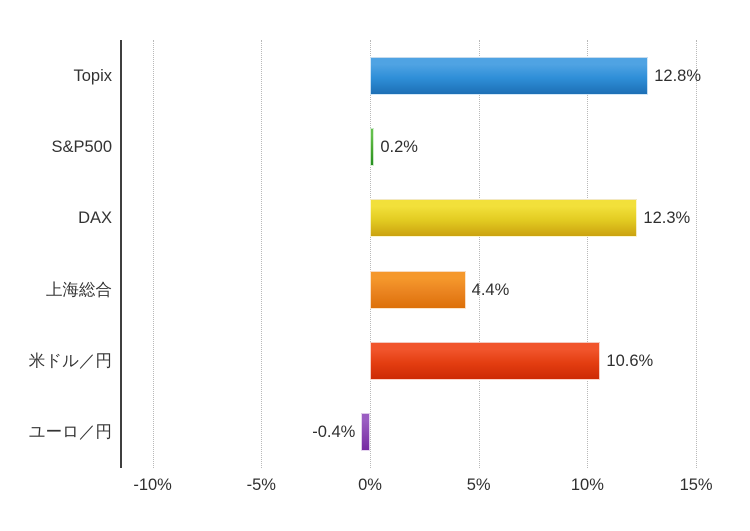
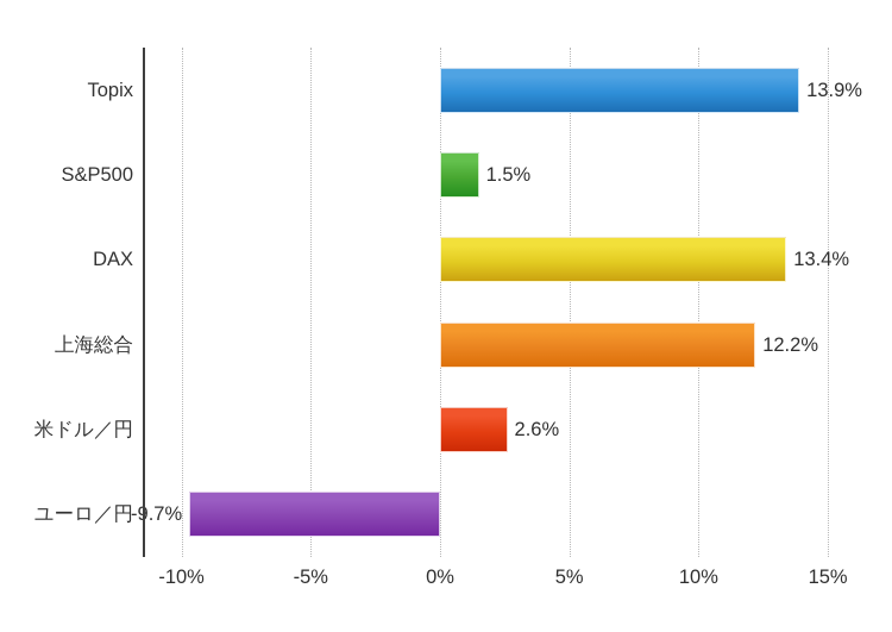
Topix: 12.8% -> 13.9%
S&P500: 0.2% -> 1.5%
DAX: 12.3% -> 13.4%
上海総合: 4.4% -> 12.2%
米ドル／円: 10.6% -> 2.6%
ユーロ／円: -0.4% -> -9.7%
